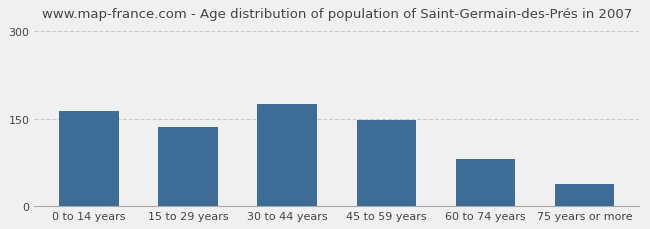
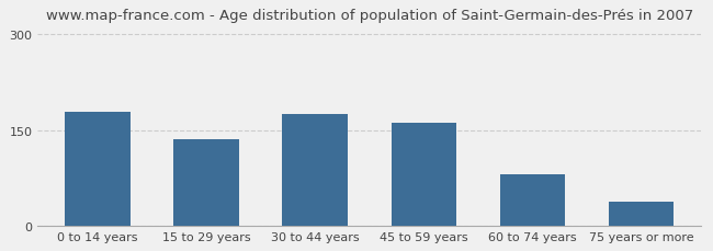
0 to 14 years: 163 -> 178
45 to 59 years: 148 -> 162
